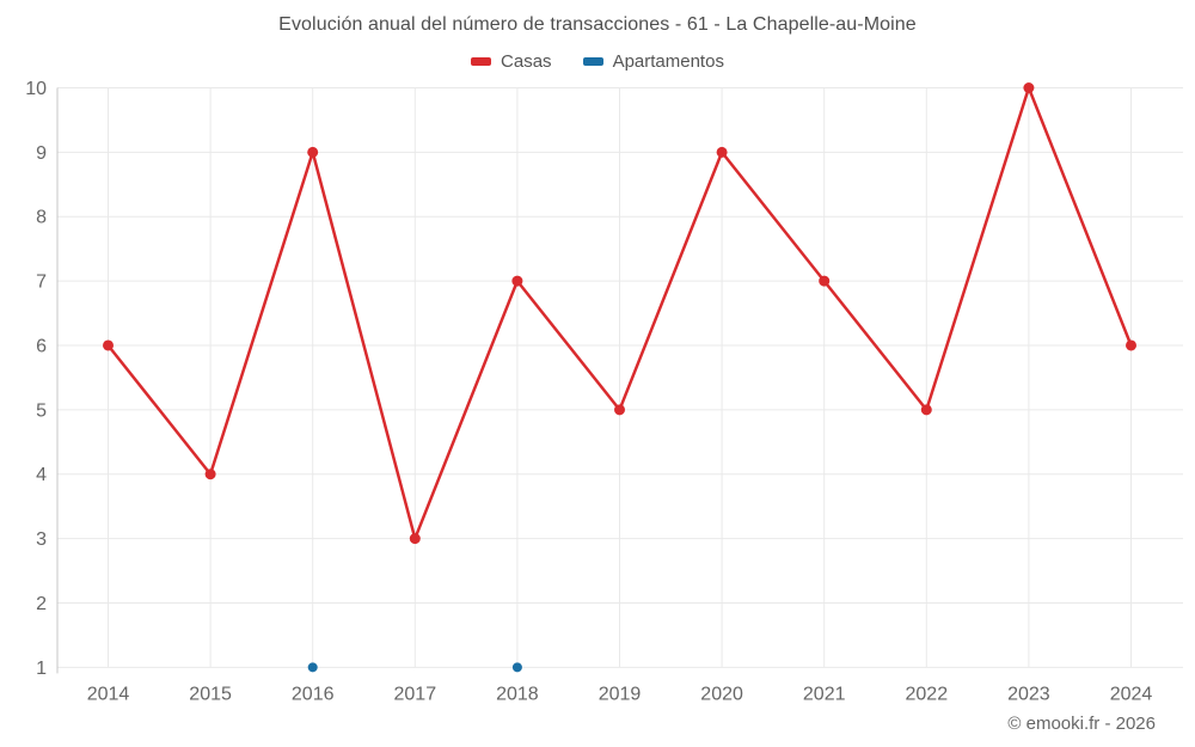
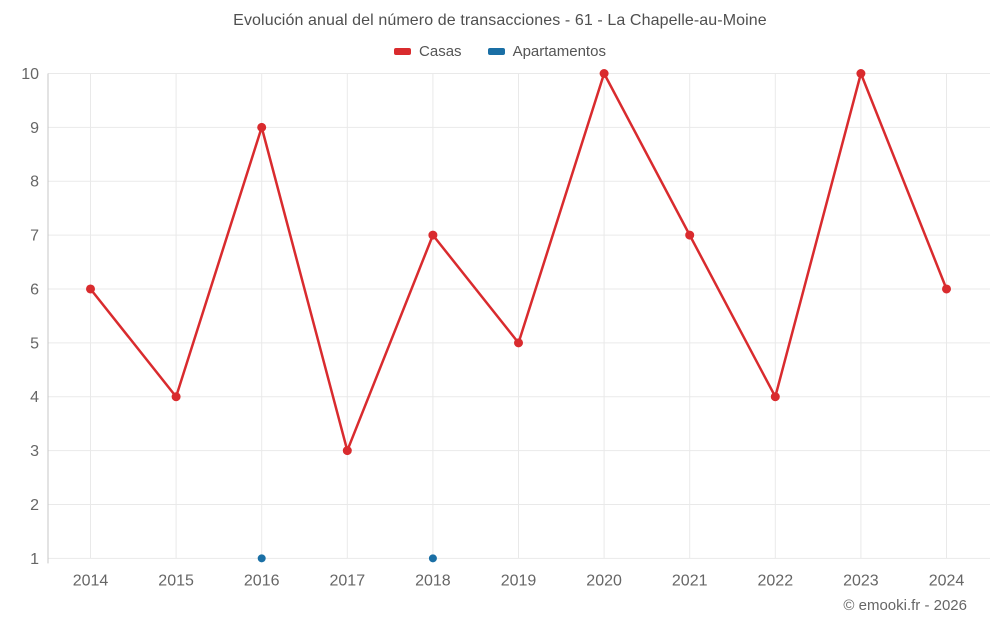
Casas/2020: 9 -> 10
Casas/2022: 5 -> 4
